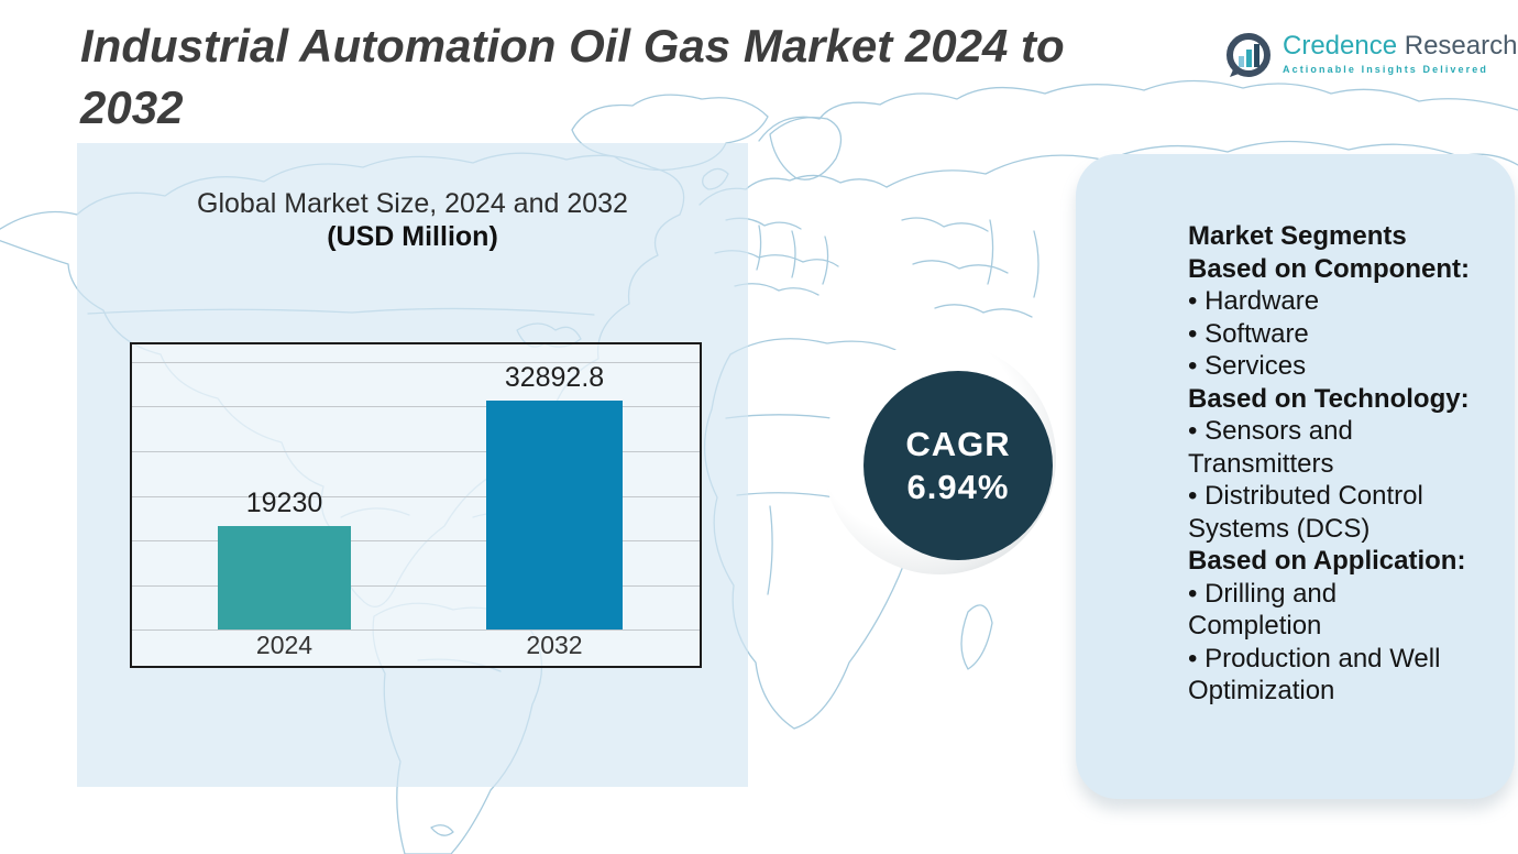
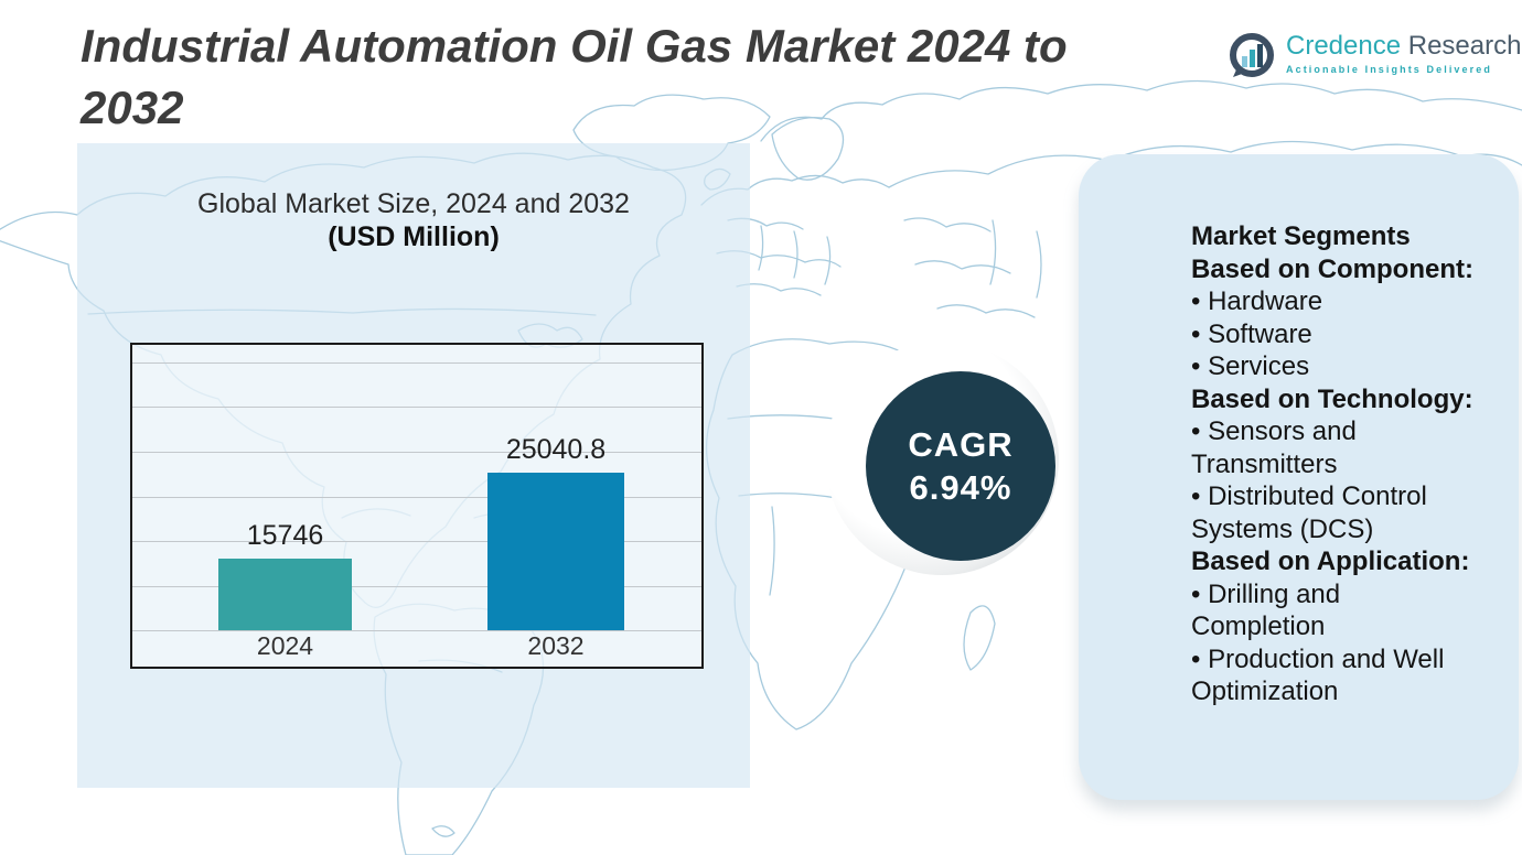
2024: 19230 -> 15746
2032: 32892.8 -> 25040.8
